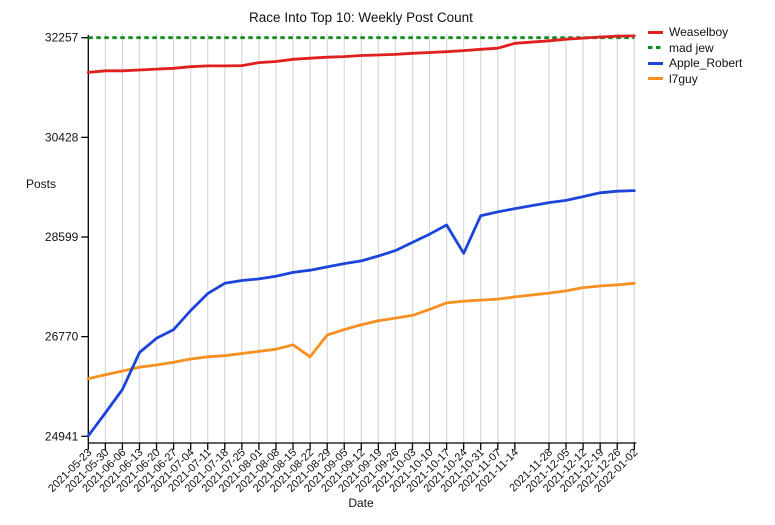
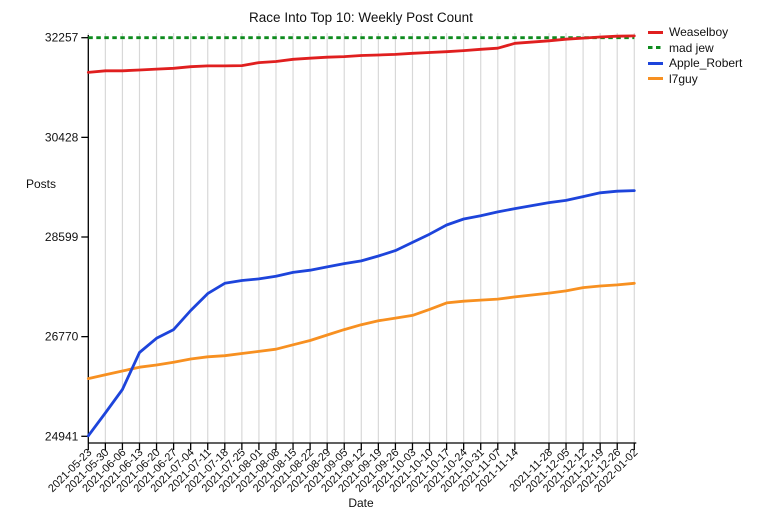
l7guy/2021-08-22: 26400 -> 26700
Apple_Robert/2021-10-24: 28300 -> 28900
